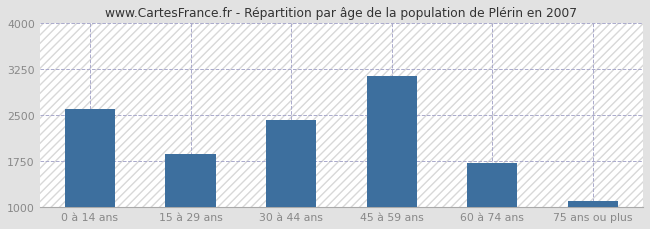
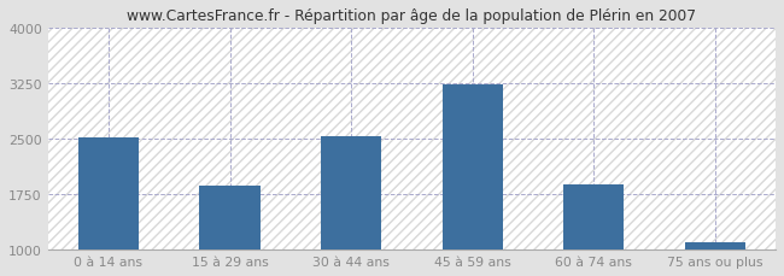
0 à 14 ans: 2600 -> 2510
30 à 44 ans: 2420 -> 2530
45 à 59 ans: 3140 -> 3230
60 à 74 ans: 1720 -> 1890
